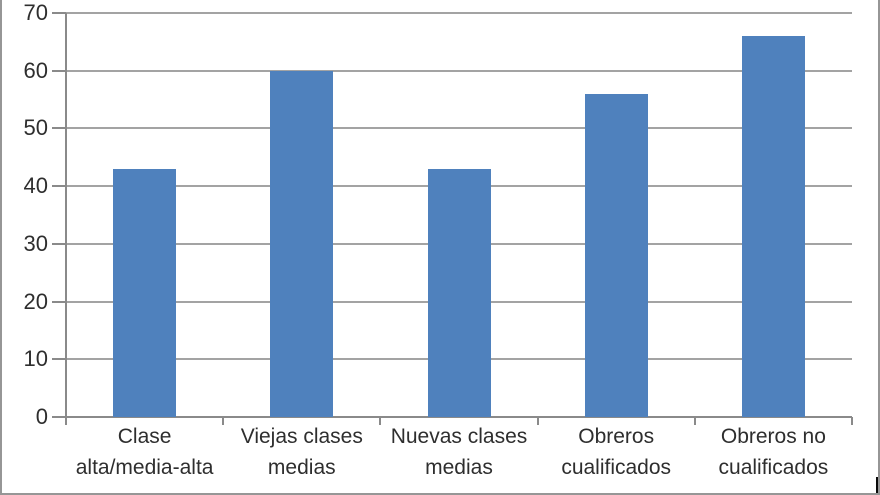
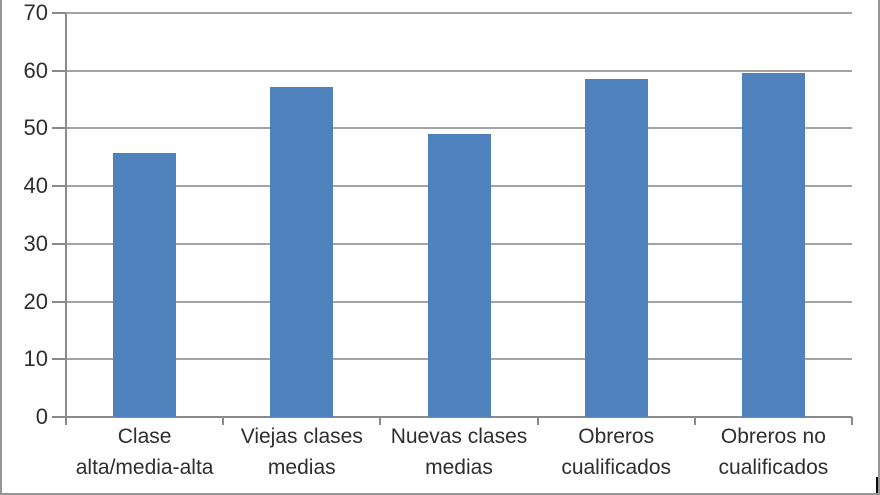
Clase alta/media-alta: 43 -> 46
Viejas clases medias: 60 -> 57
Nuevas clases medias: 43 -> 49
Obreros cualificados: 56 -> 59
Obreros no cualificados: 66 -> 60
